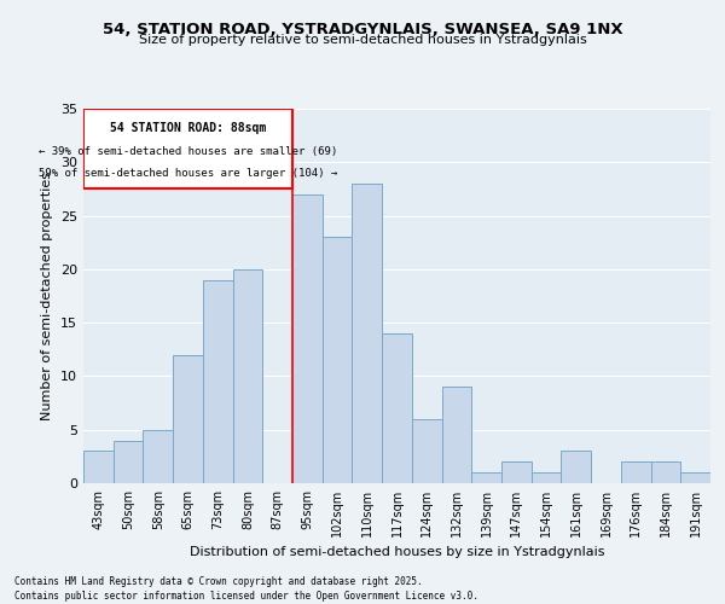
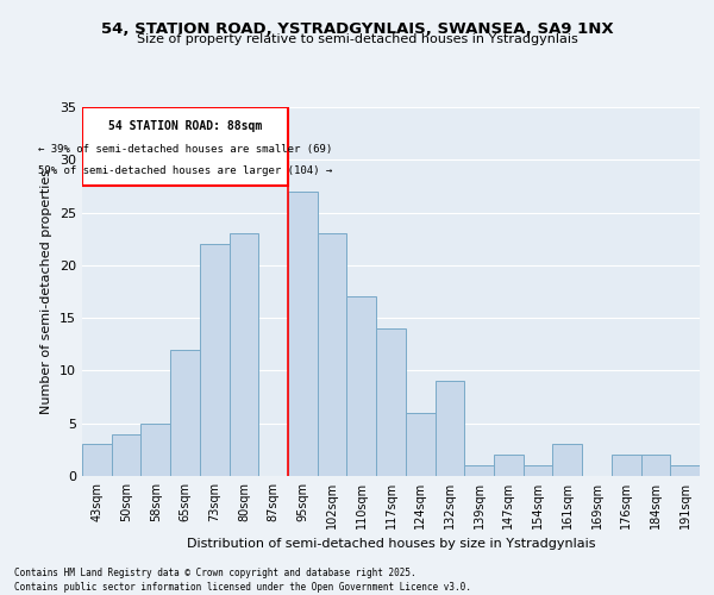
73sqm: 19 -> 22
80sqm: 20 -> 23
110sqm: 28 -> 17
